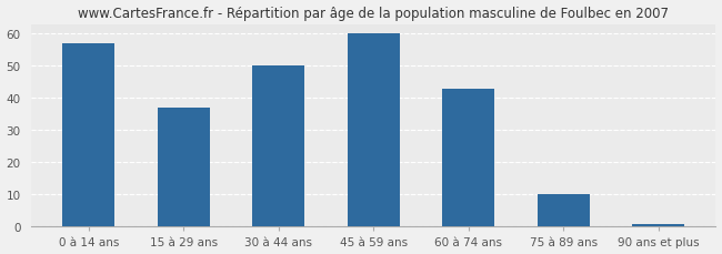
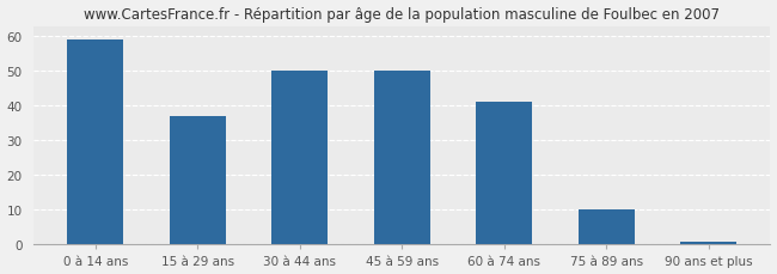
0 à 14 ans: 57 -> 59
45 à 59 ans: 60 -> 50
60 à 74 ans: 43 -> 41
